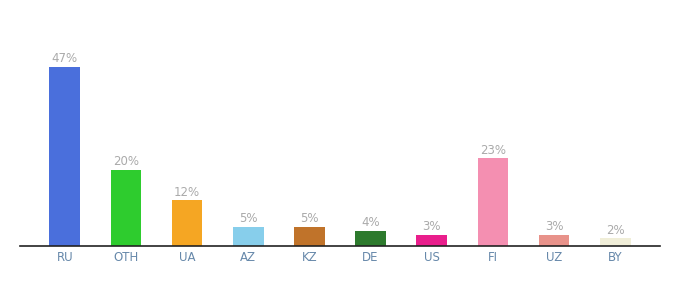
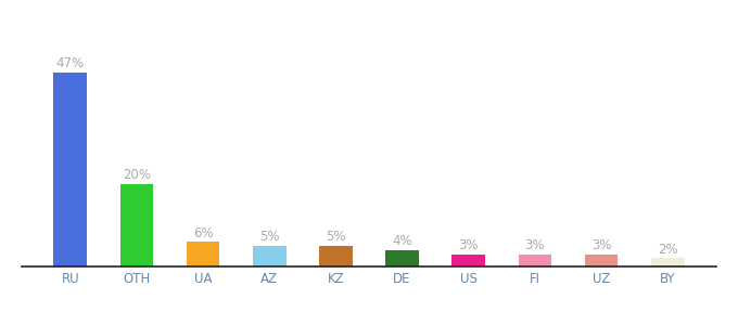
UA: 12% -> 6%
FI: 23% -> 3%
